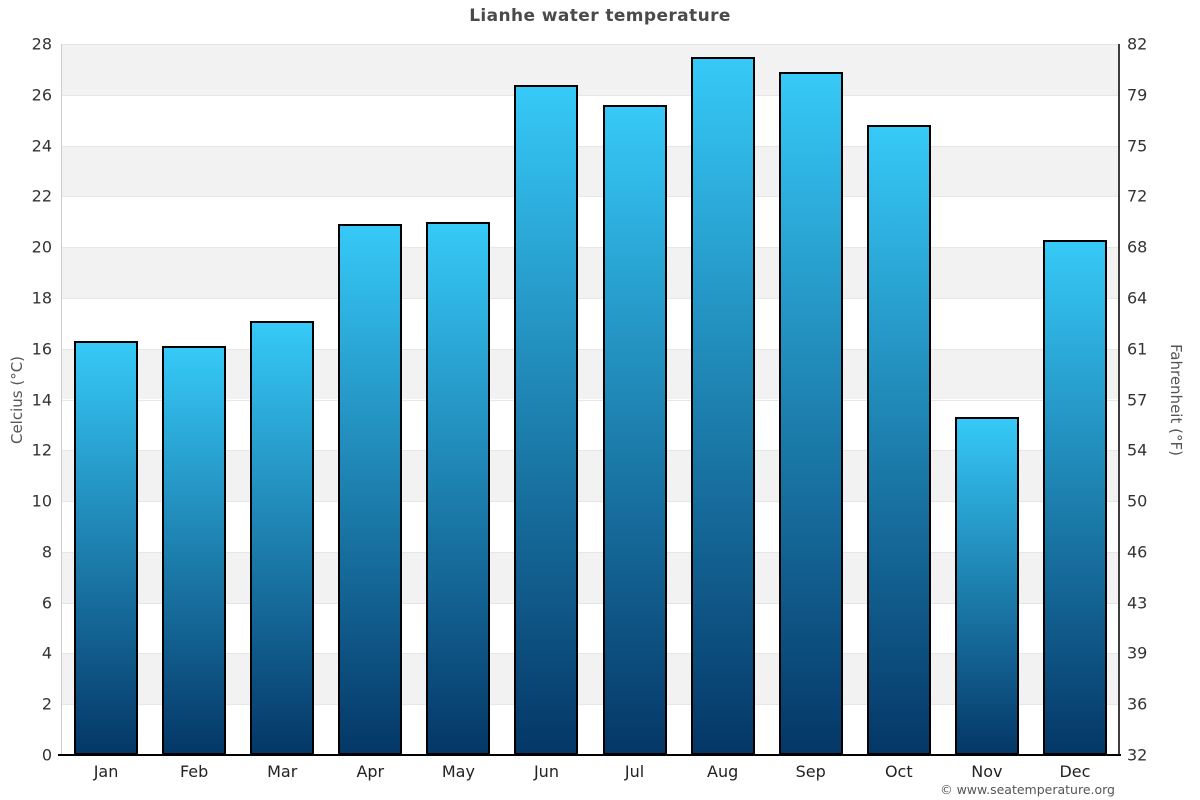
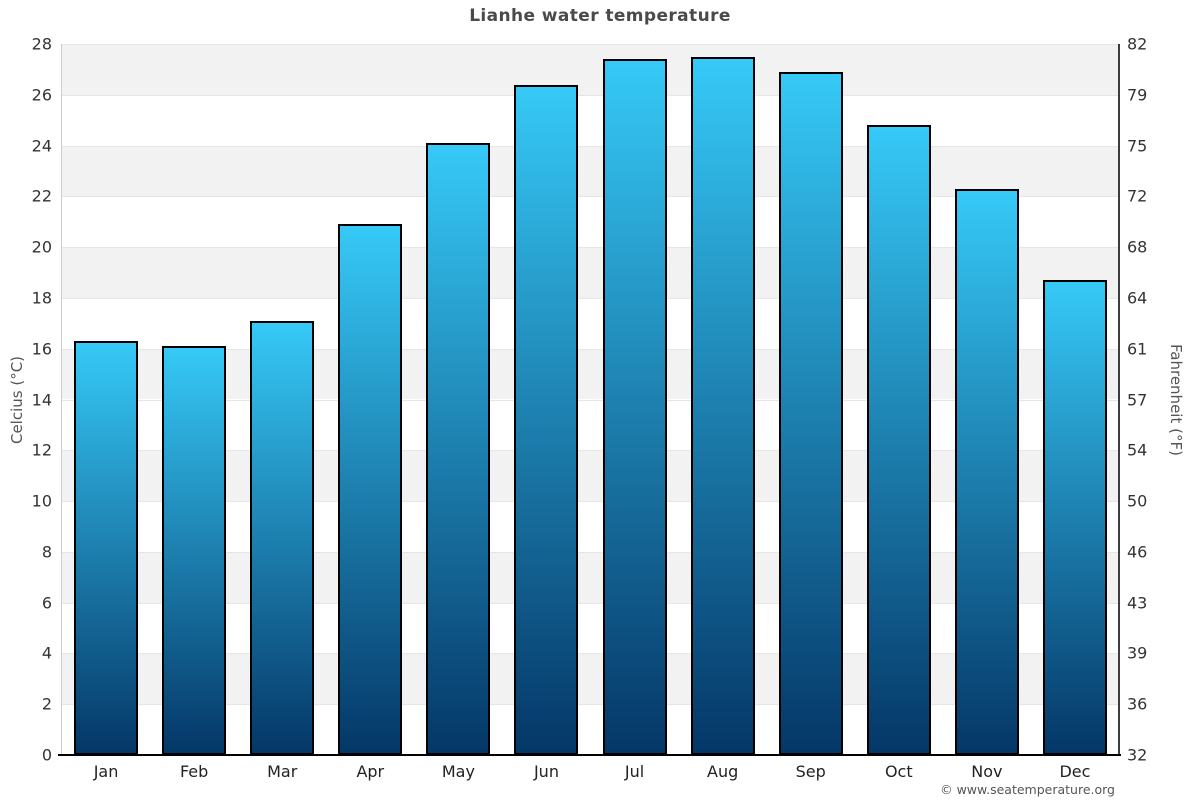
May: 21.0 -> 24.1
Jul: 25.6 -> 27.4
Nov: 13.3 -> 22.3
Dec: 20.3 -> 18.7
